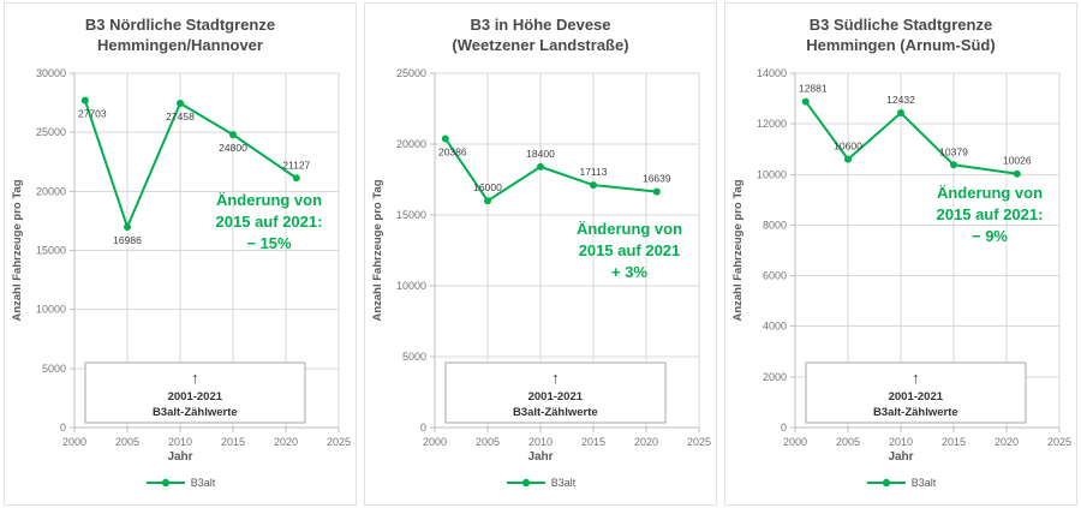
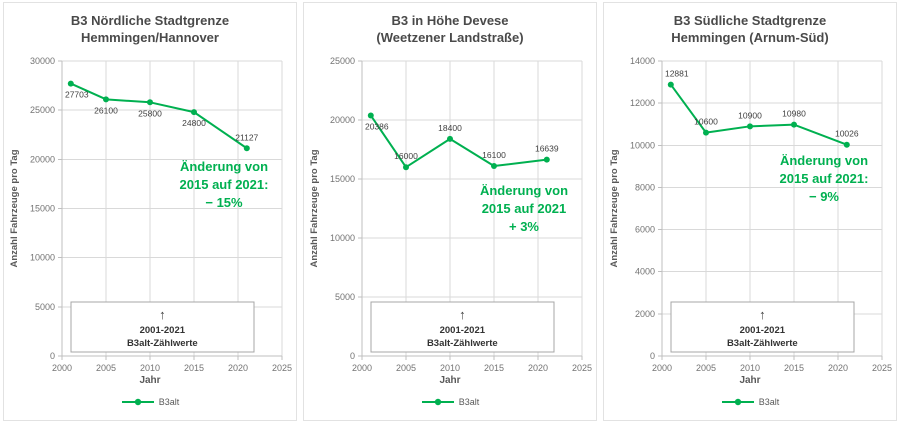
B3 Nördliche Stadtgrenze Hemmingen/Hannover/2005: 16986 -> 26100
B3 Nördliche Stadtgrenze Hemmingen/Hannover/2010: 27458 -> 25800
B3 in Höhe Devese (Weetzener Landstraße)/2015: 17113 -> 16100
B3 Südliche Stadtgrenze Hemmingen (Arnum-Süd)/2010: 12432 -> 10900
B3 Südliche Stadtgrenze Hemmingen (Arnum-Süd)/2015: 10379 -> 10980
